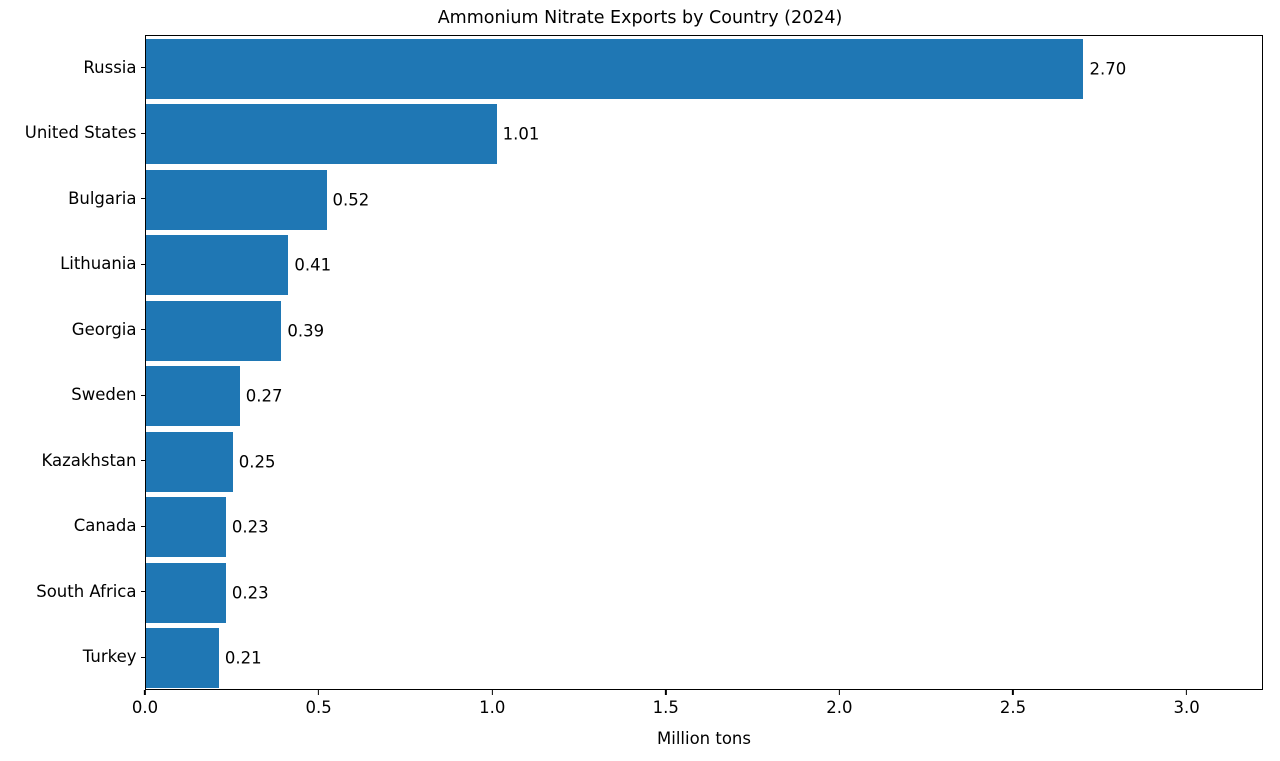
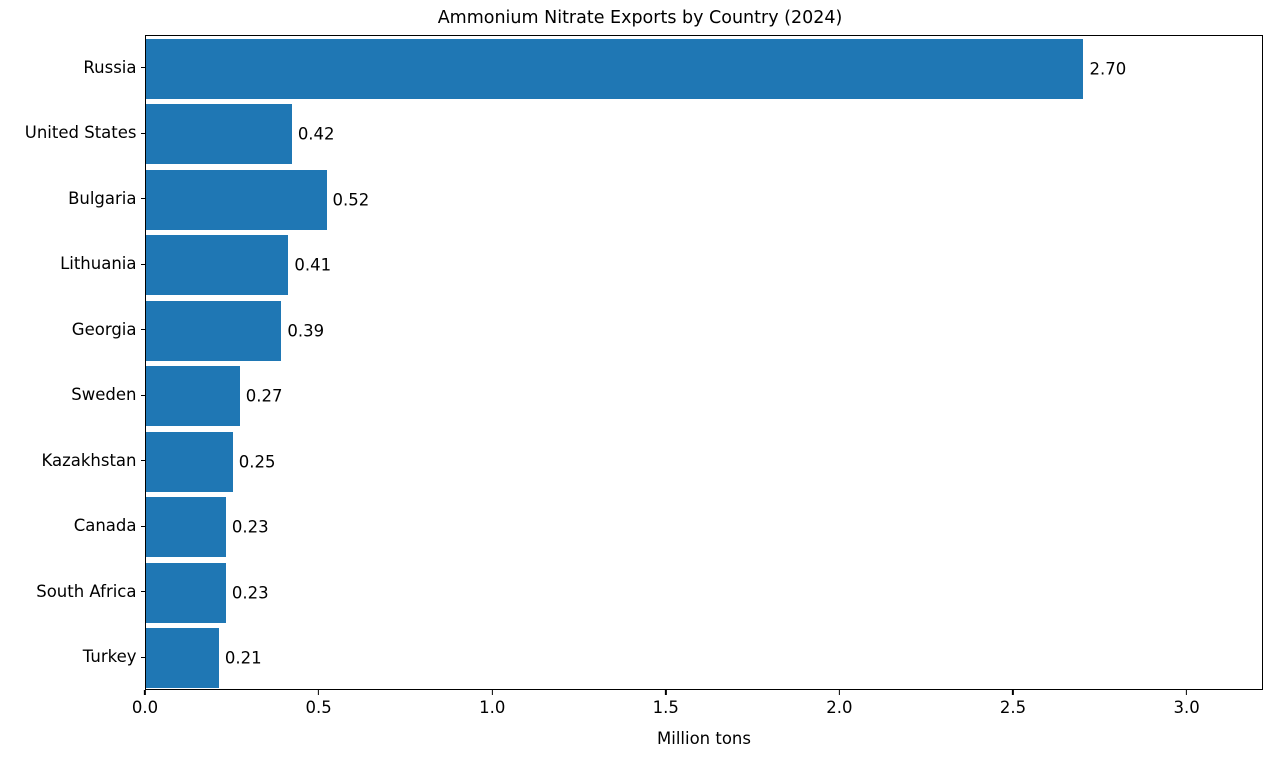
United States: 1.01 -> 0.42
